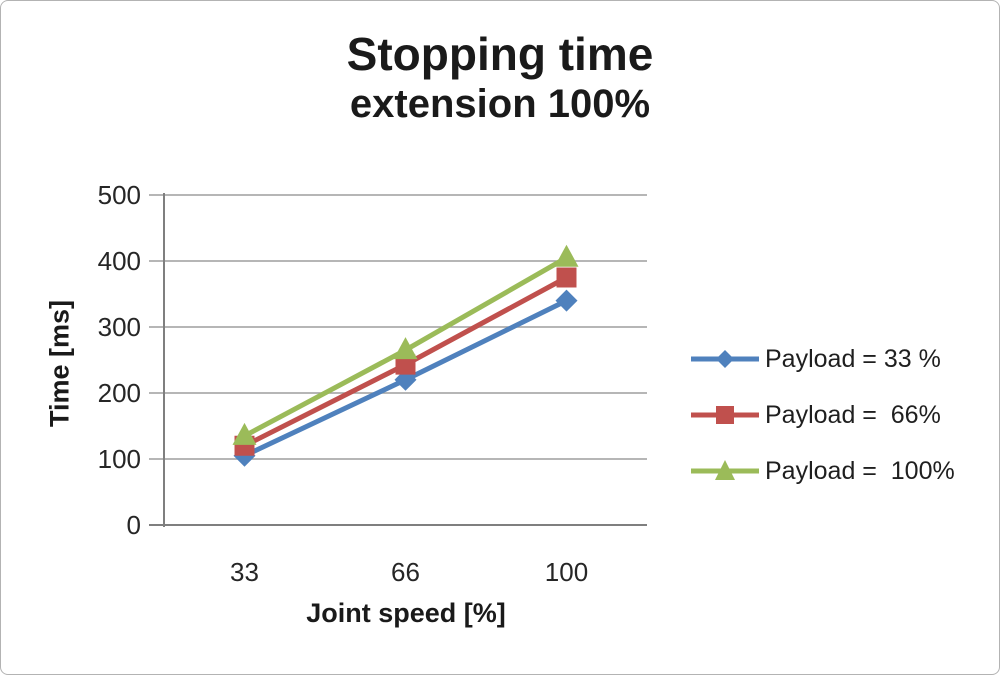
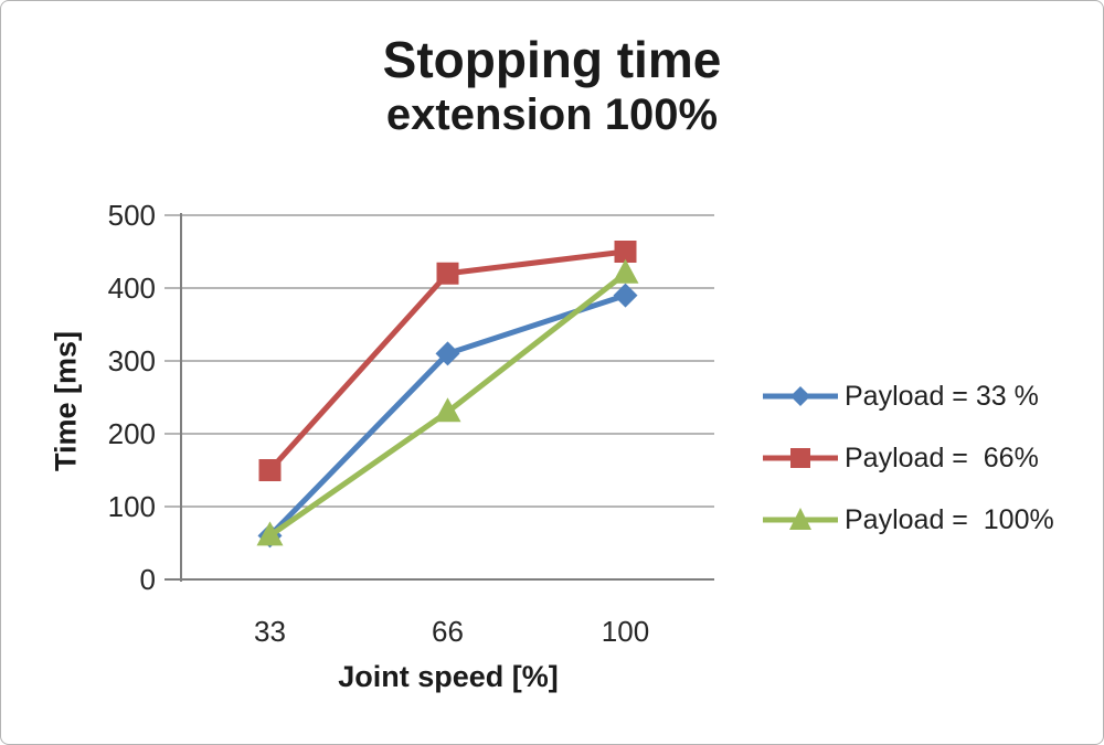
Payload = 33 %/33: 100 -> 60
Payload = 66%/33: 120 -> 150
Payload = 100%/33: 140 -> 60
Payload = 33 %/66: 220 -> 310
Payload = 66%/66: 240 -> 420
Payload = 100%/66: 260 -> 230
Payload = 33 %/100: 340 -> 390
Payload = 66%/100: 380 -> 450
Payload = 100%/100: 400 -> 420
